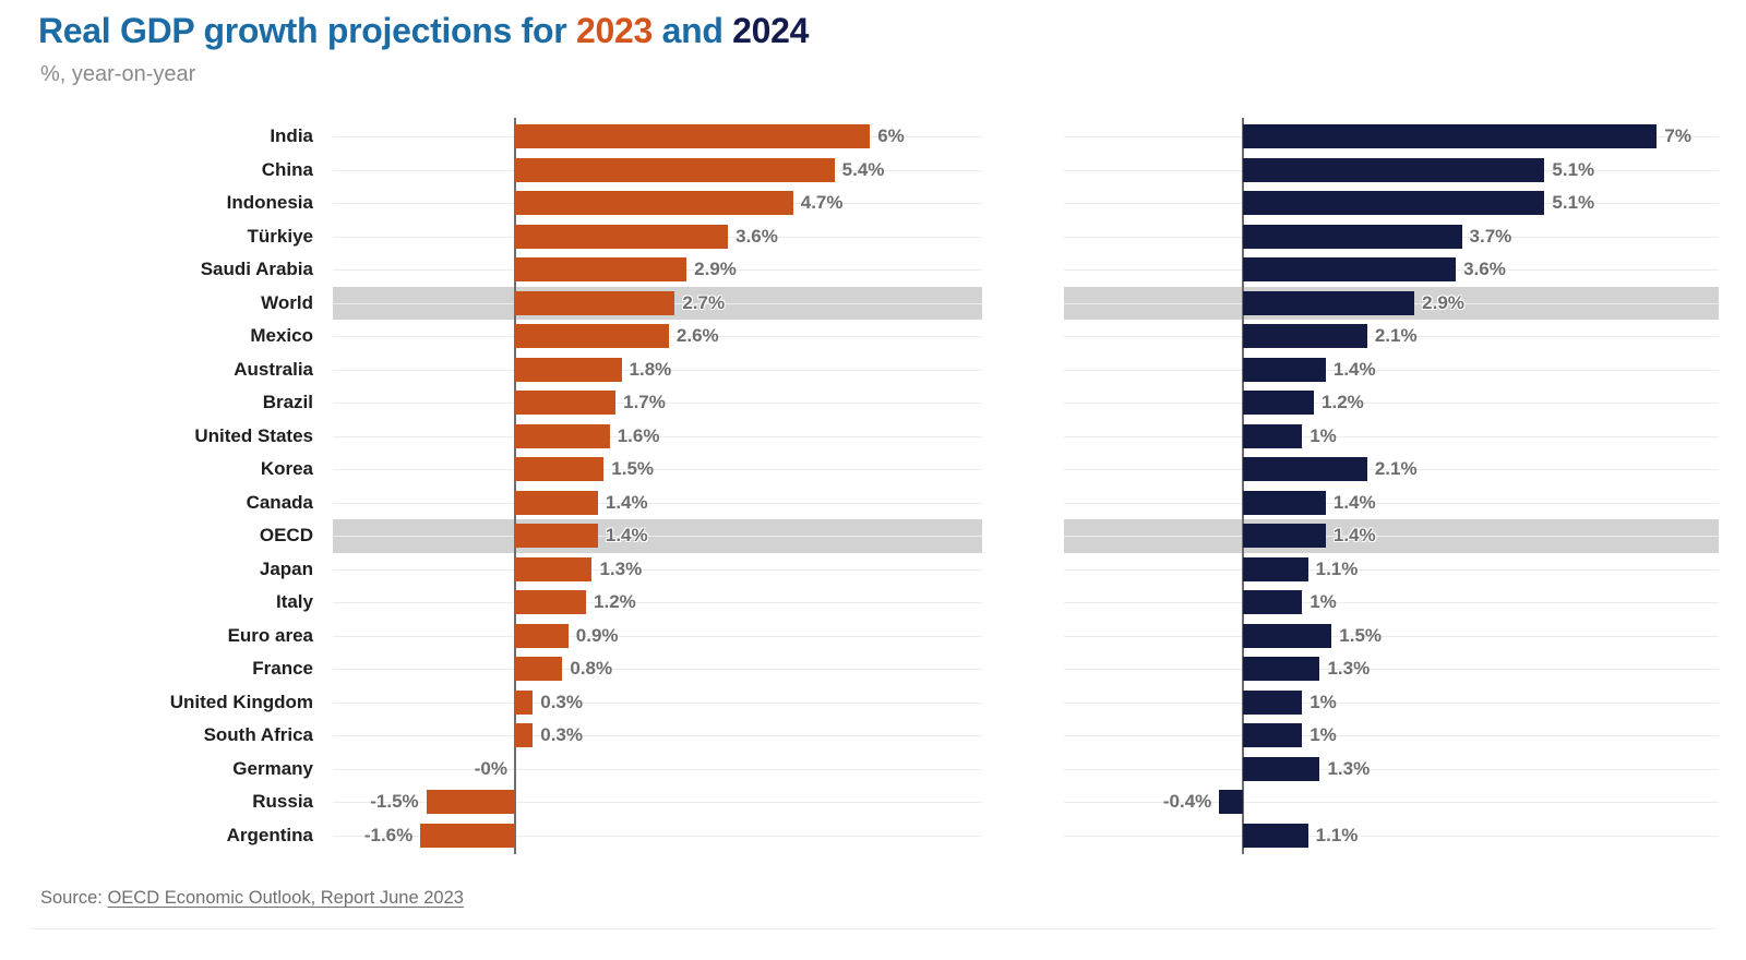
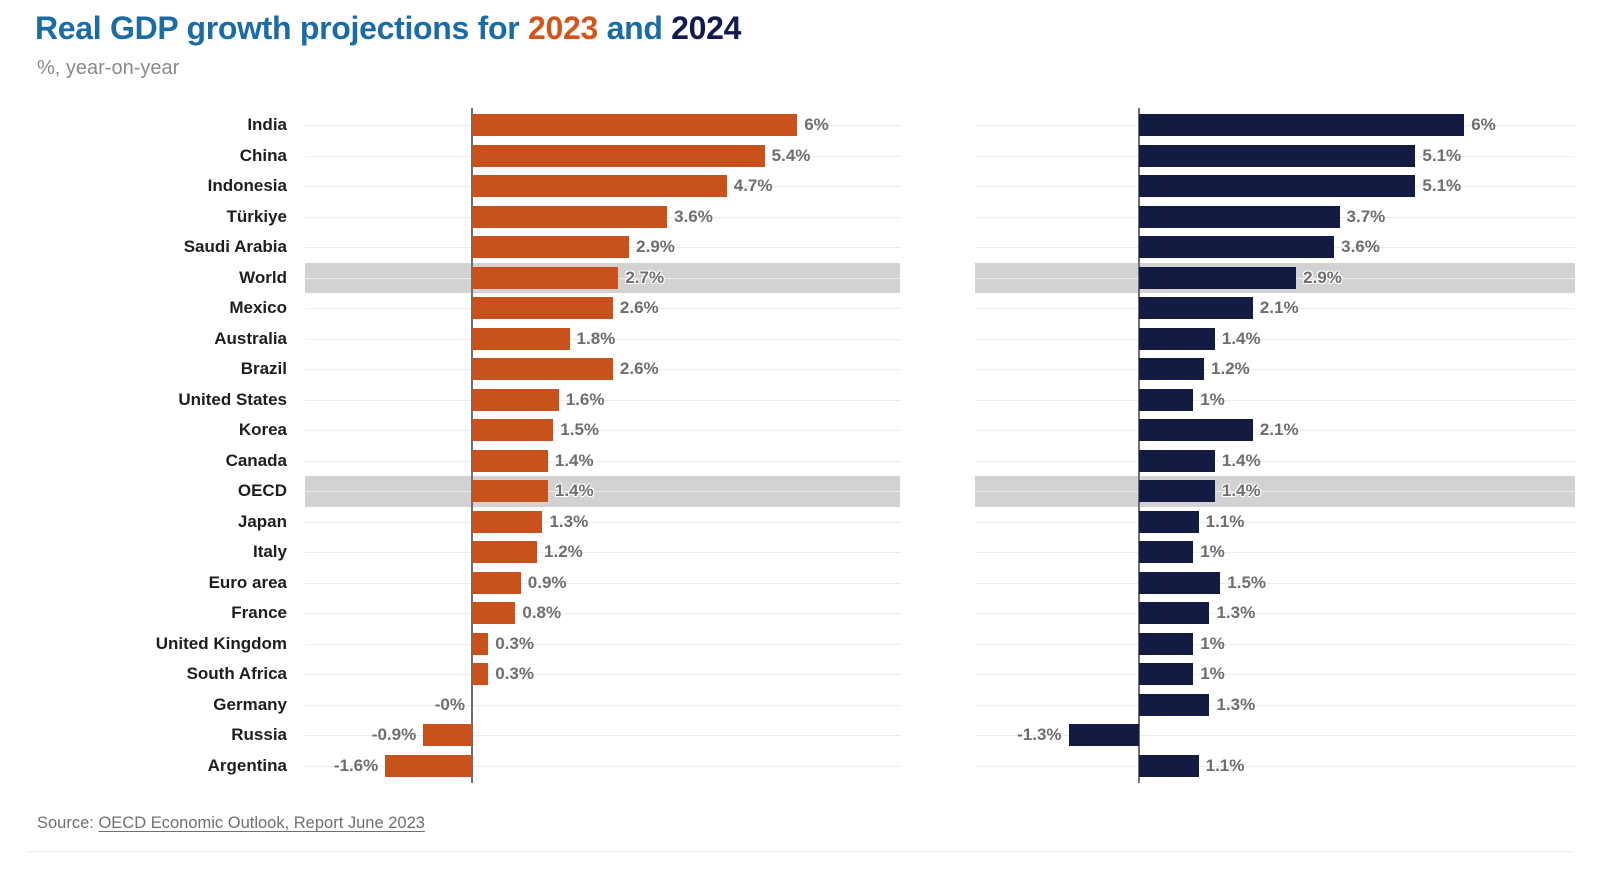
2024/India: 7% -> 6%
2023/Brazil: 1.7% -> 2.6%
2023/Russia: -1.5% -> -0.9%
2024/Russia: -0.4% -> -1.3%
